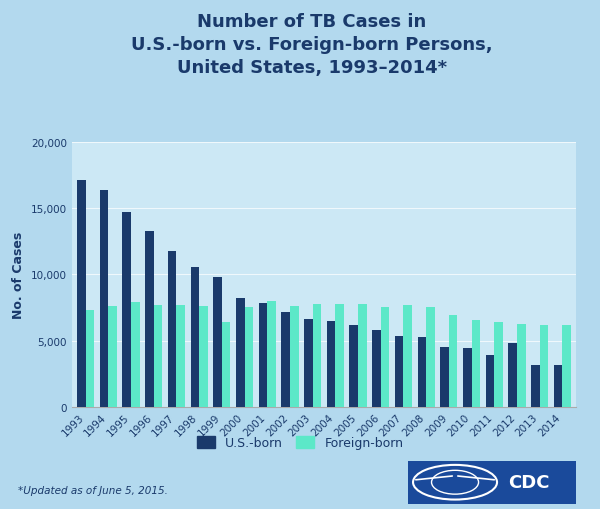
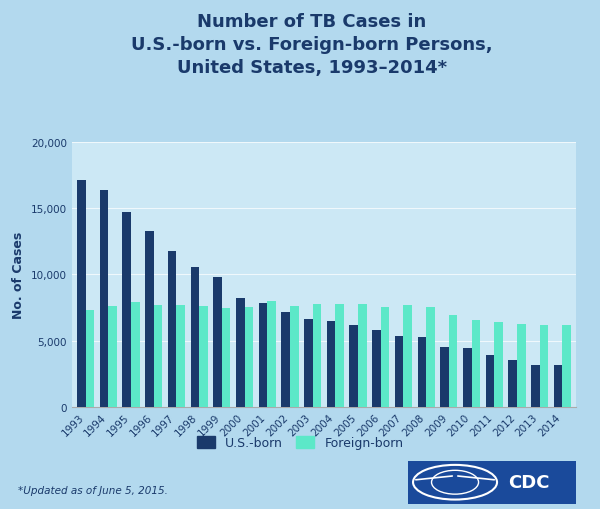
Foreign-born/1999: 6,400 -> 7,400
U.S.-born/2012: 4,800 -> 3,600
